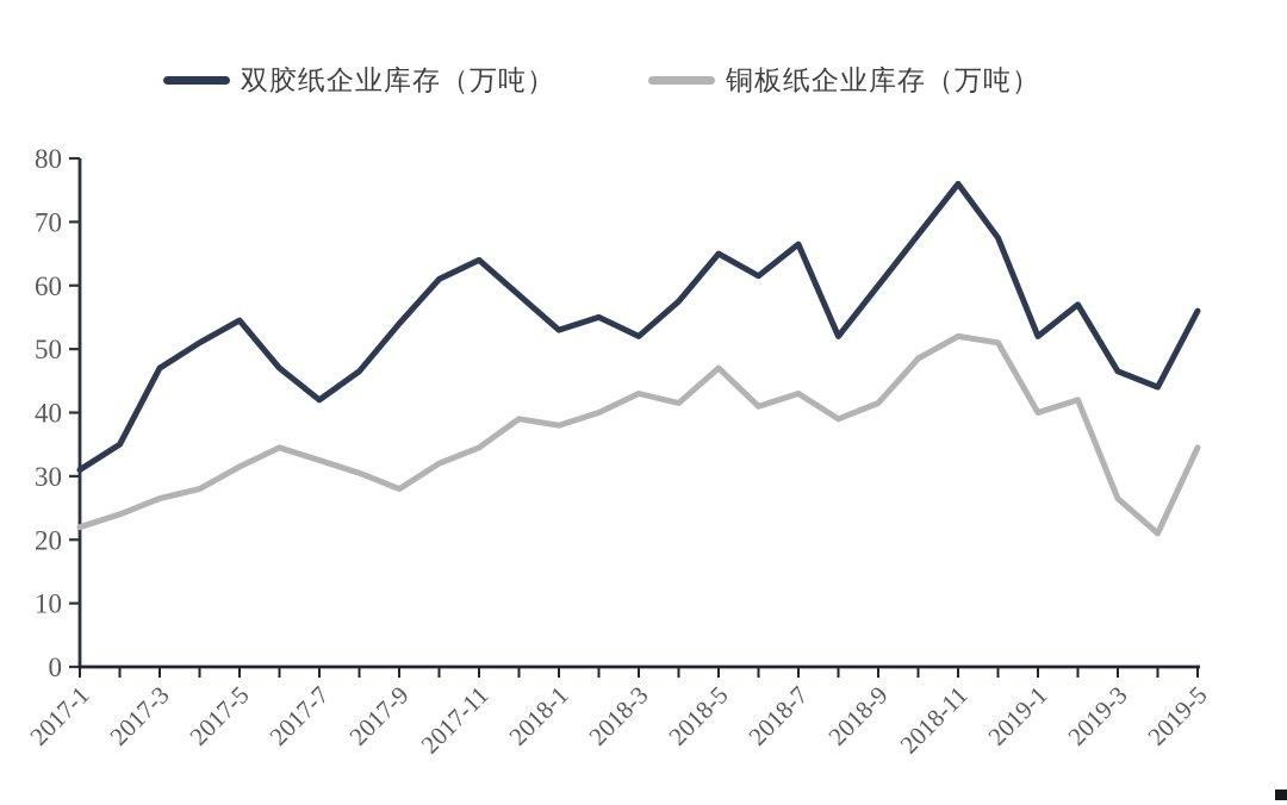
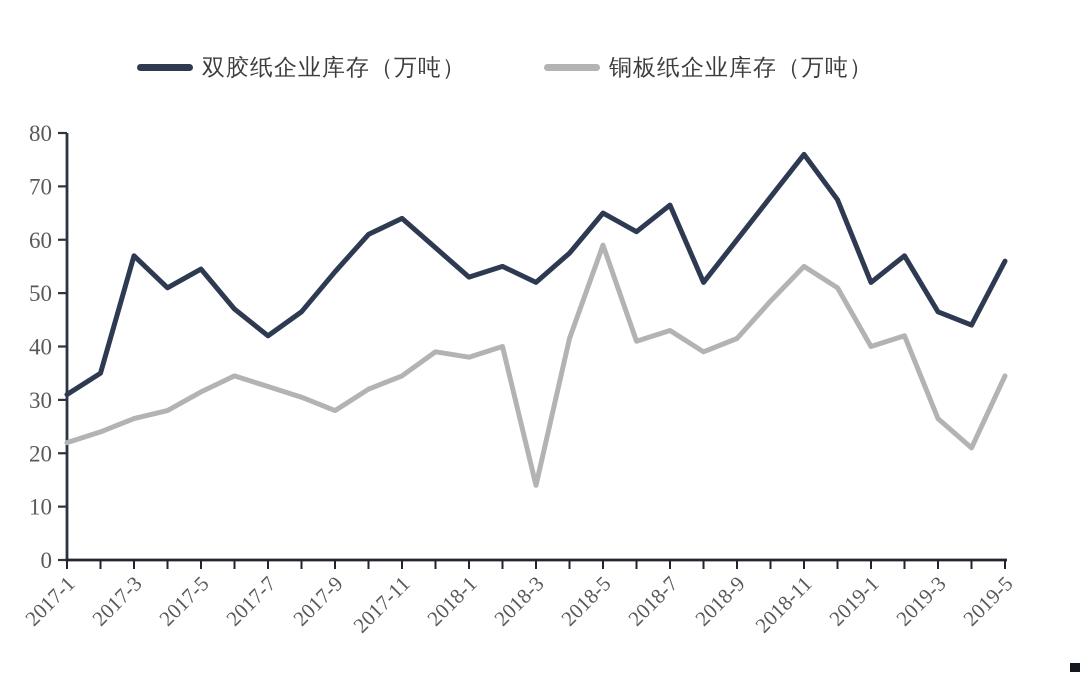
双胶纸企业库存（万吨）/2017-3: 47 -> 57
铜板纸企业库存（万吨）/2018-3: 43 -> 14
铜板纸企业库存（万吨）/2018-5: 47 -> 59
铜板纸企业库存（万吨）/2018-11: 52 -> 55
